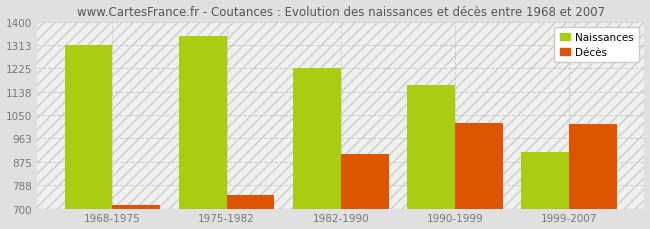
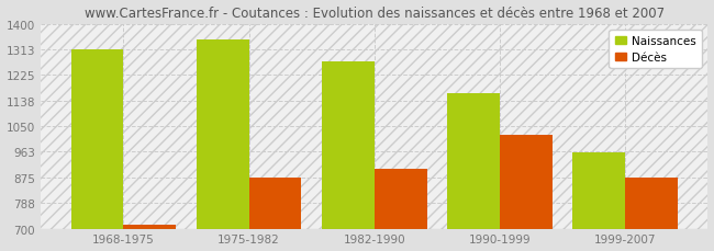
Décès/1975-1982: 751 -> 875
Naissances/1982-1990: 1226 -> 1270
Naissances/1999-2007: 913 -> 960
Décès/1999-2007: 1018 -> 875
